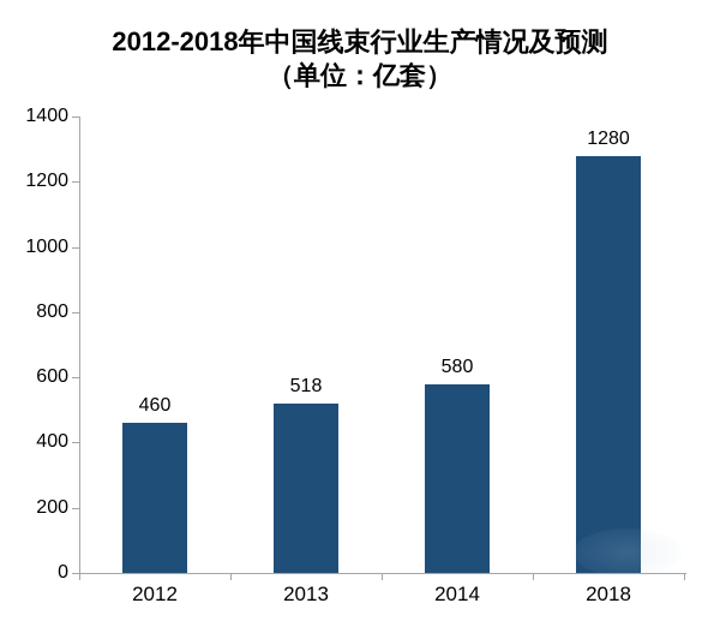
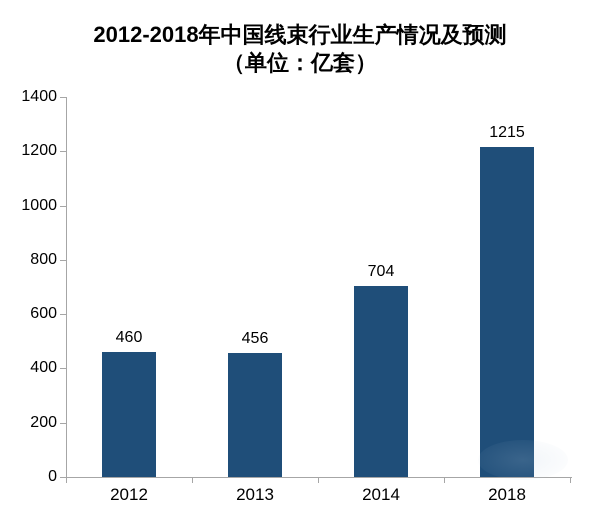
2013: 518 -> 456
2014: 580 -> 704
2018: 1280 -> 1215
